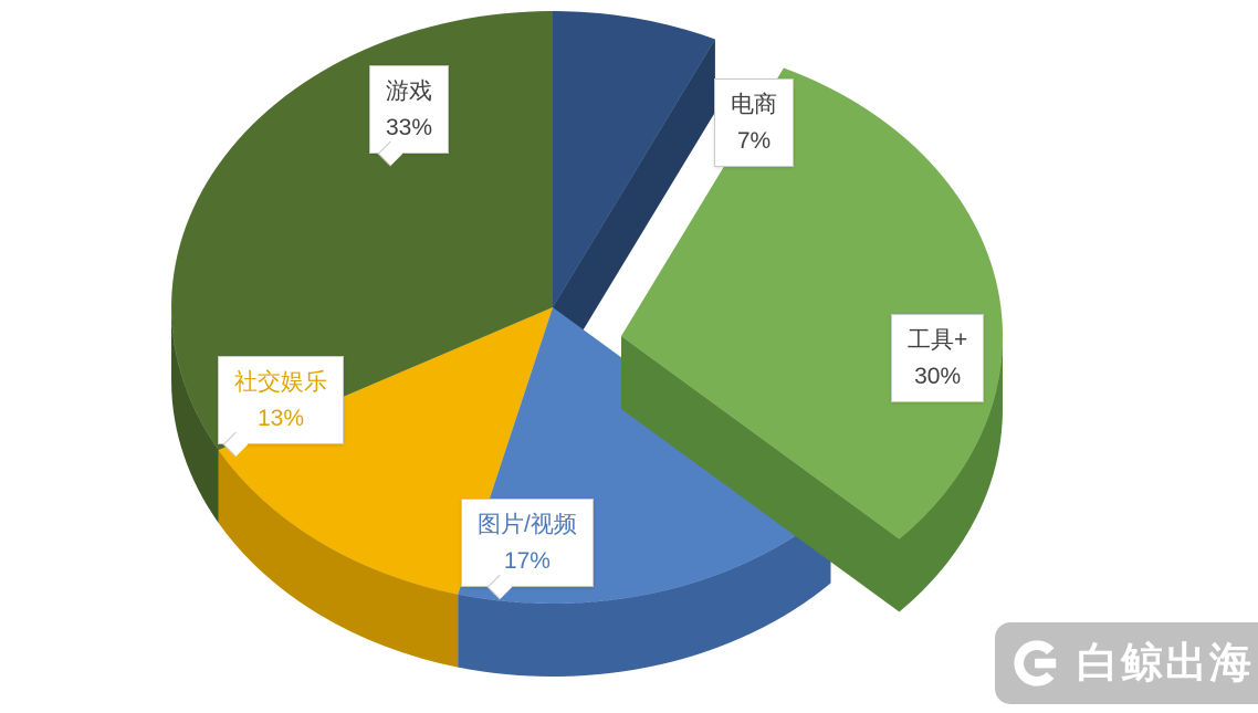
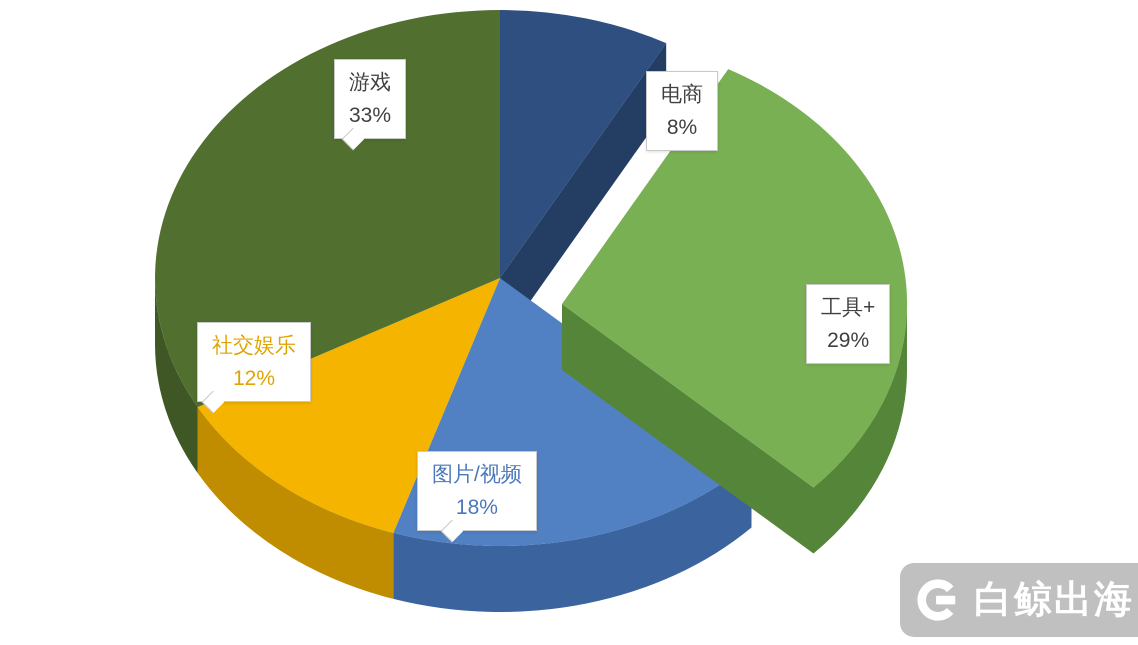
电商: 7% -> 8%
工具+: 30% -> 29%
图片/视频: 17% -> 18%
社交娱乐: 13% -> 12%
